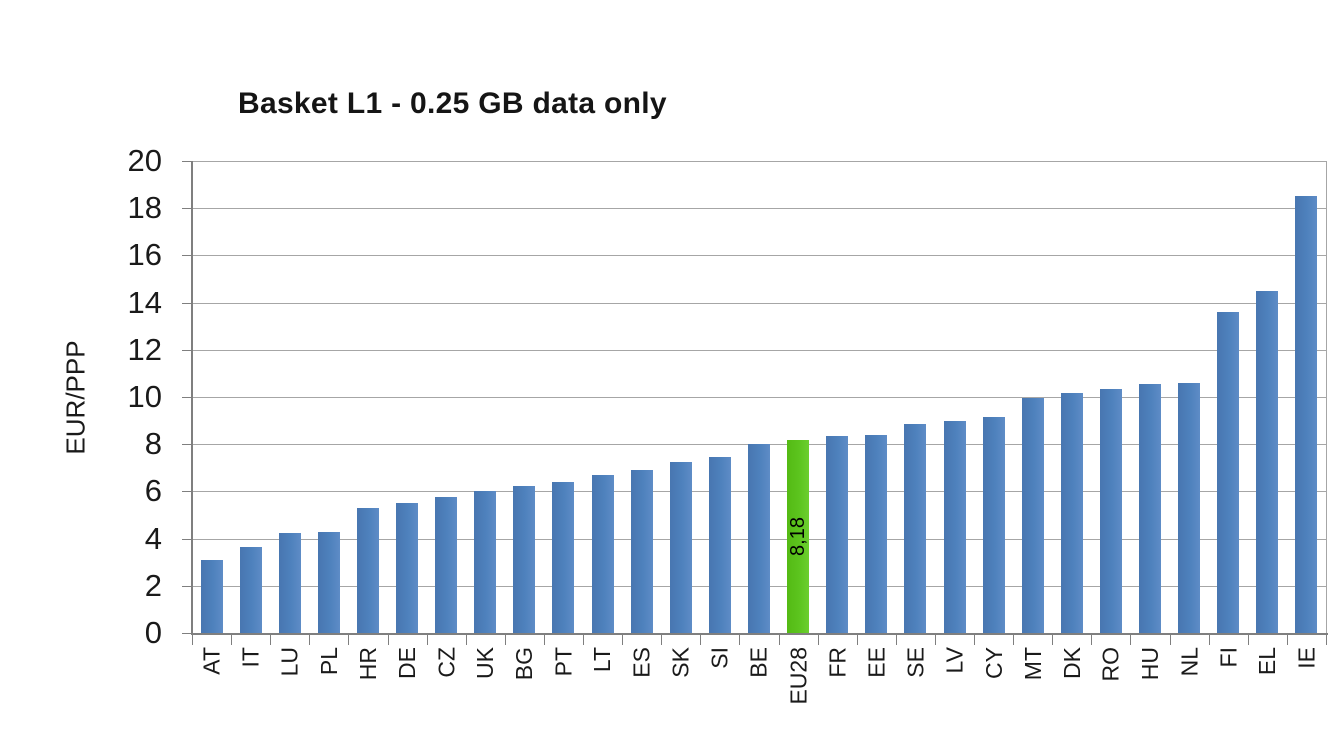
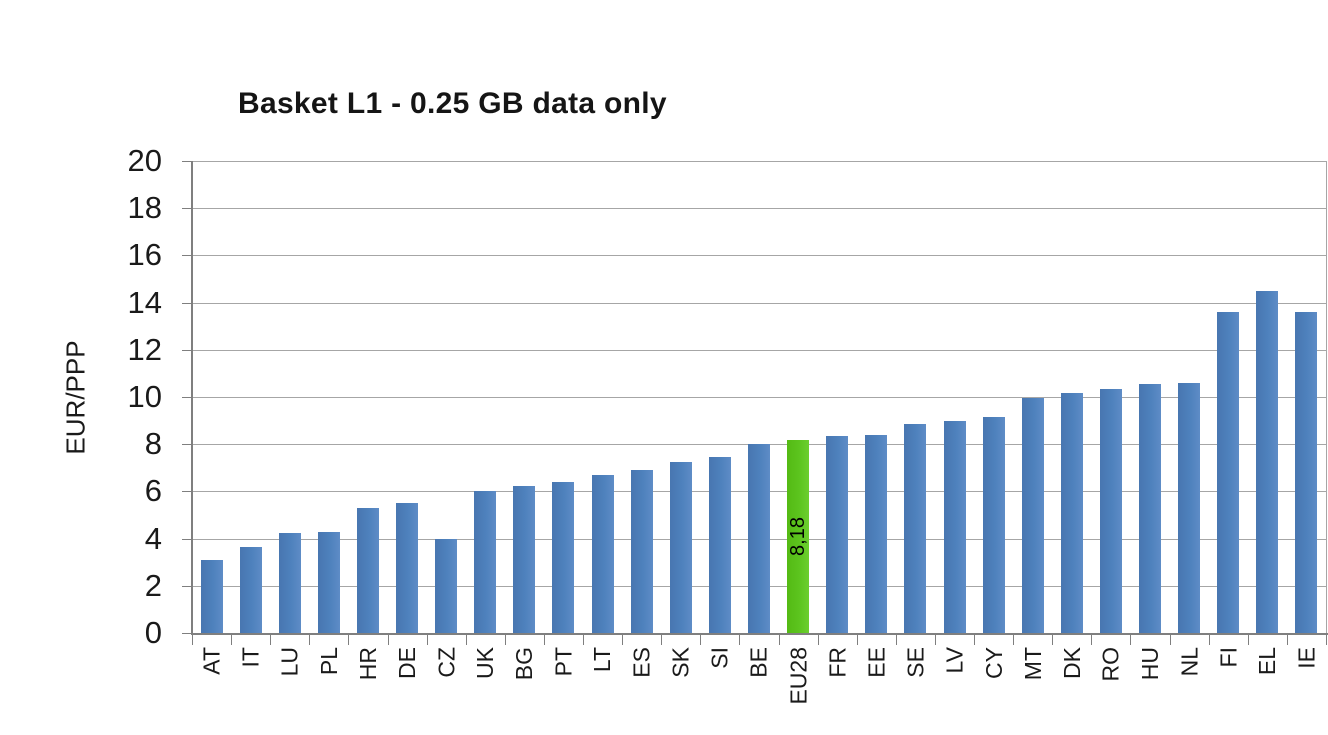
CZ: 5.8 -> 4.0
IE: 18.5 -> 13.6
